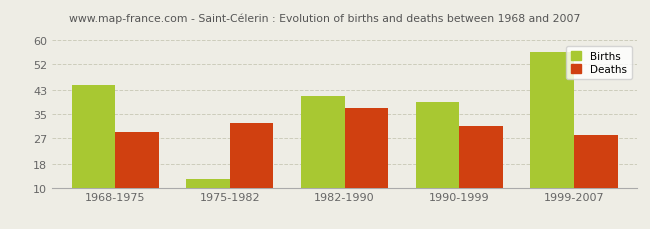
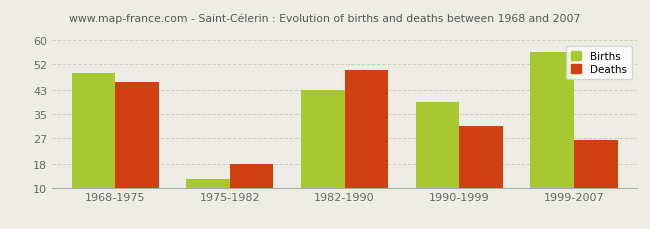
Births/1968-1975: 45 -> 49
Deaths/1968-1975: 29 -> 46
Deaths/1975-1982: 32 -> 18
Births/1982-1990: 41 -> 43
Deaths/1982-1990: 37 -> 50
Deaths/1999-2007: 28 -> 26
